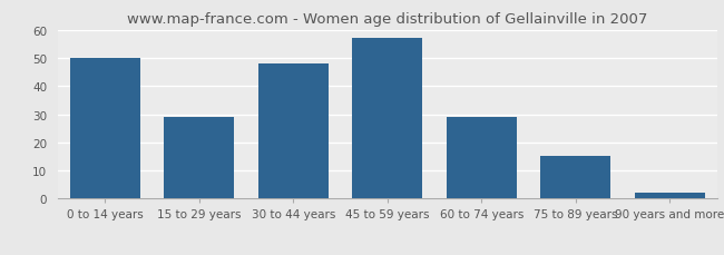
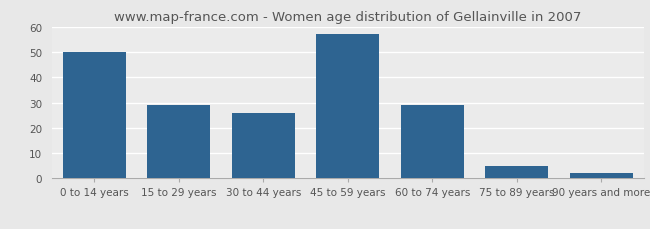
30 to 44 years: 48 -> 26
75 to 89 years: 15 -> 5
